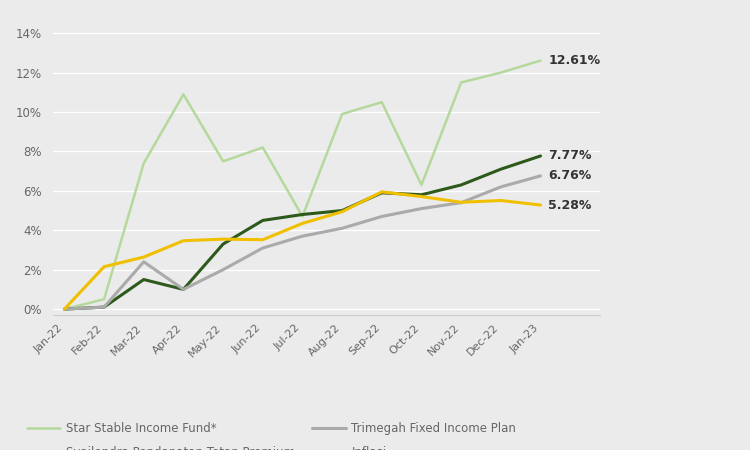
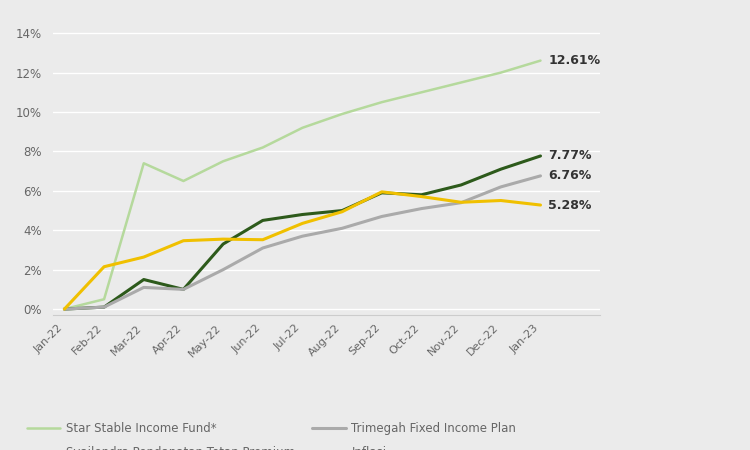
Trimegah Fixed Income Plan/Mar-22: 2.4% -> 1.1%
Star Stable Income Fund*/Apr-22: 10.9% -> 6.5%
Star Stable Income Fund*/Jul-22: 4.7% -> 9.2%
Star Stable Income Fund*/Oct-22: 6.3% -> 11.0%
